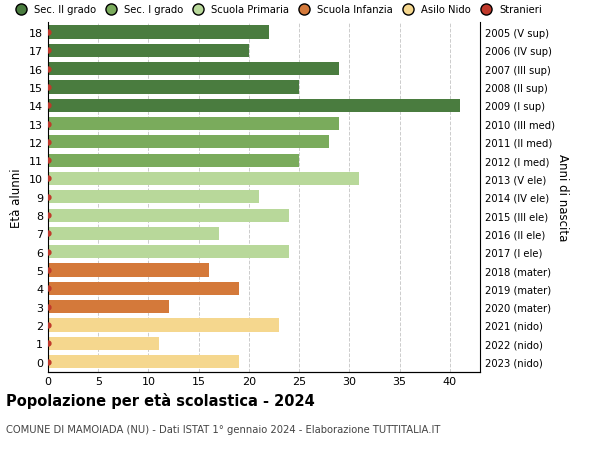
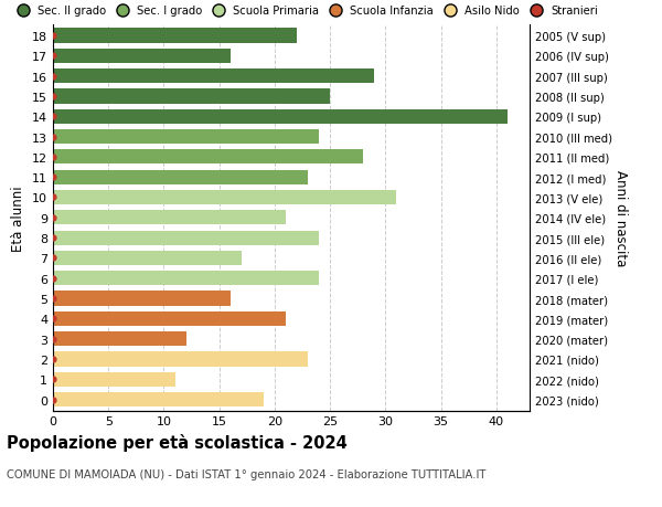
17: 20 -> 16
13: 29 -> 24
11: 25 -> 23
4: 19 -> 21
